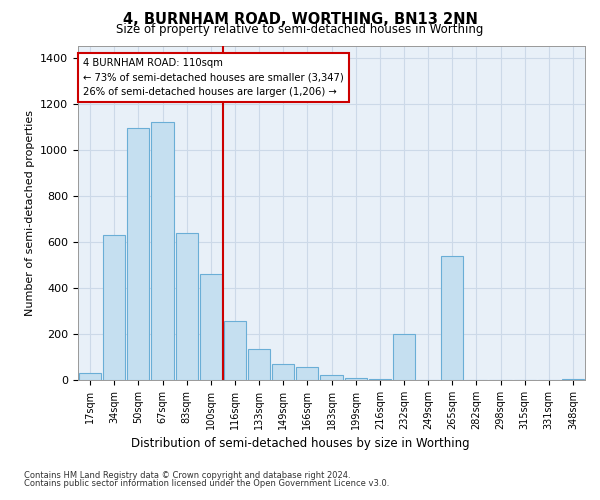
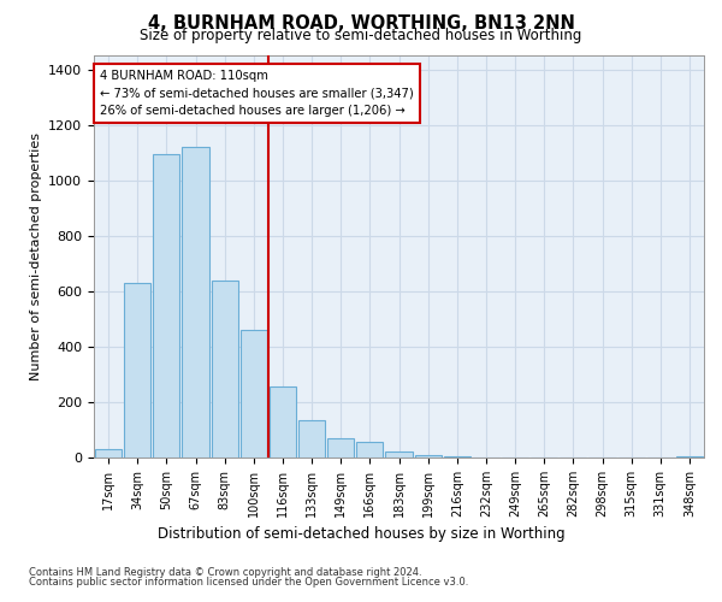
232sqm: 200 -> 2
265sqm: 540 -> 1
